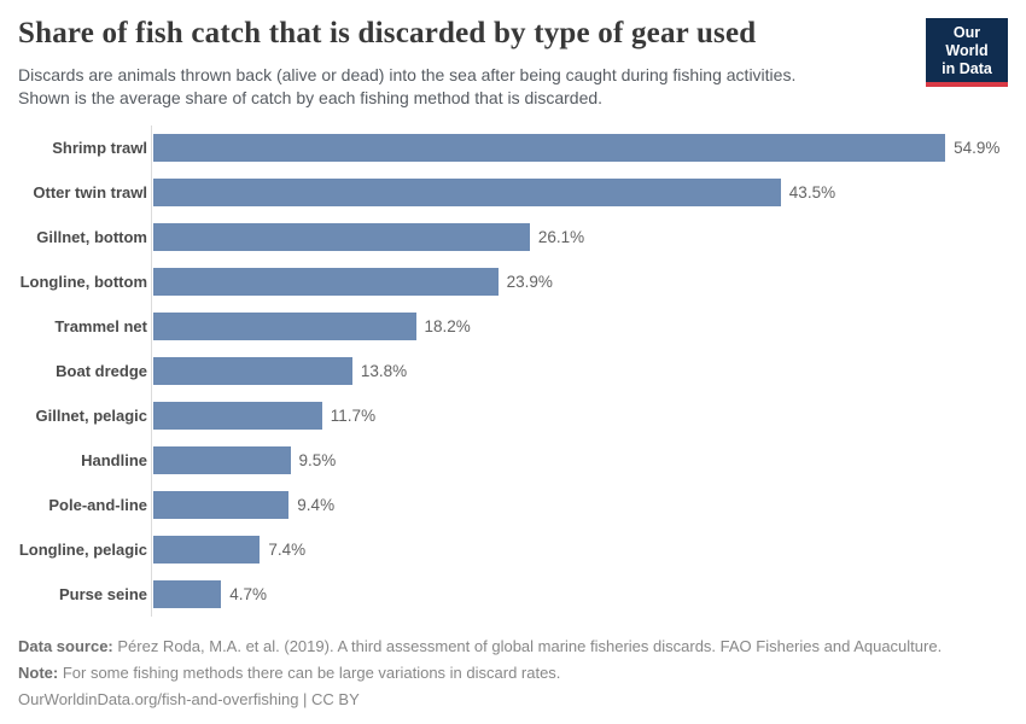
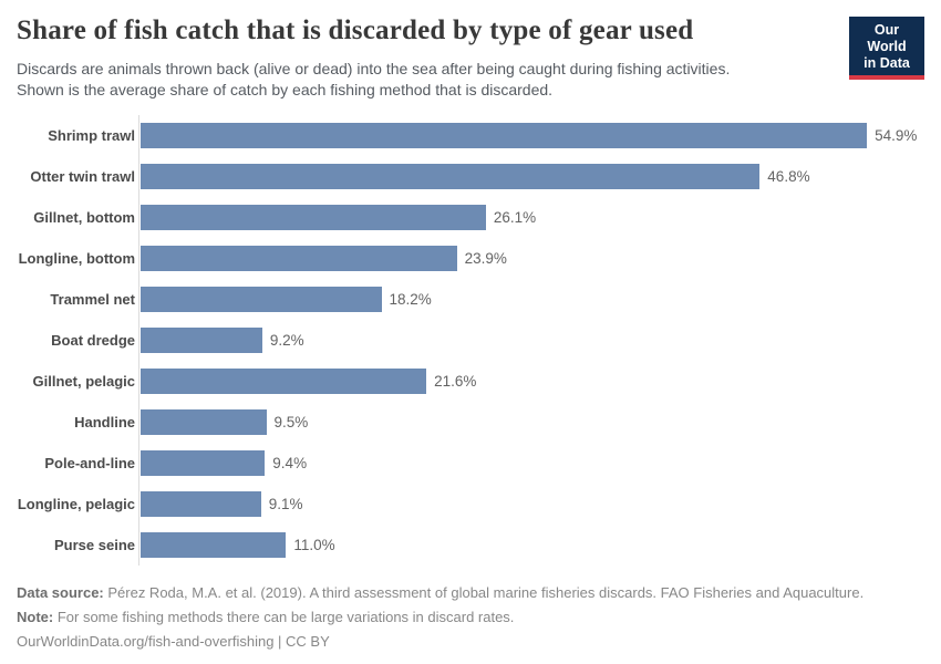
Otter twin trawl: 43.5% -> 46.8%
Boat dredge: 13.8% -> 9.2%
Gillnet, pelagic: 11.7% -> 21.6%
Longline, pelagic: 7.4% -> 9.1%
Purse seine: 4.7% -> 11.0%
